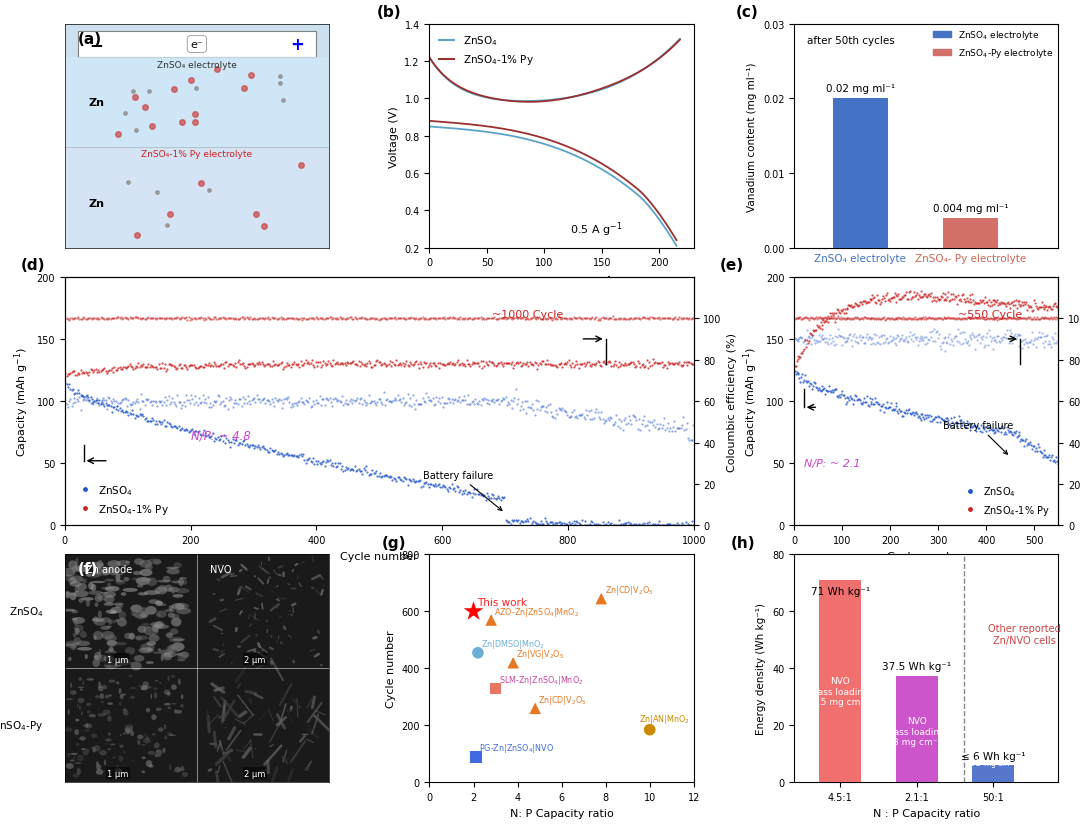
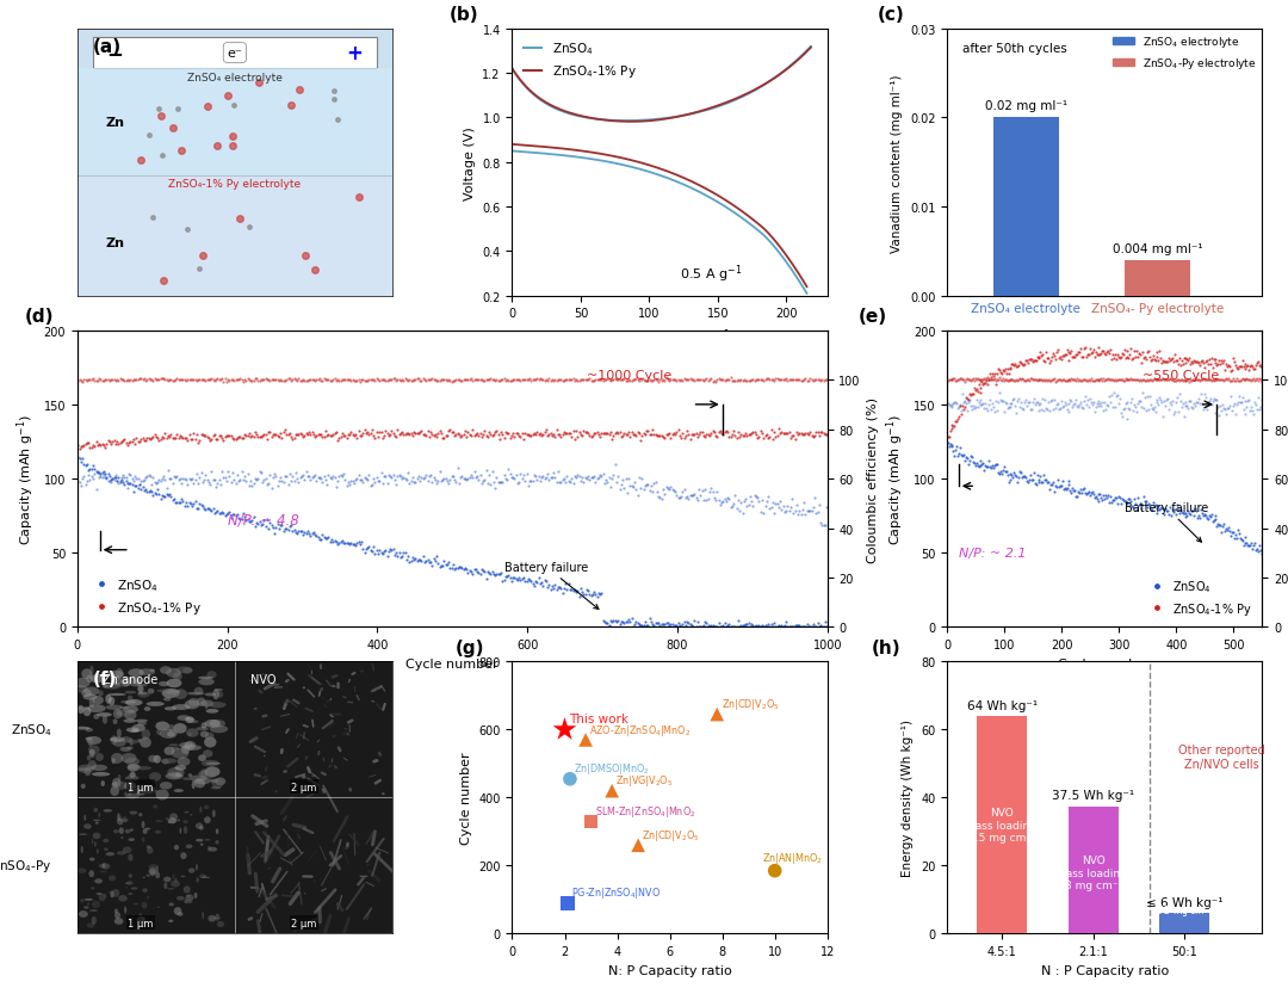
4.5:1: 71 -> 64
